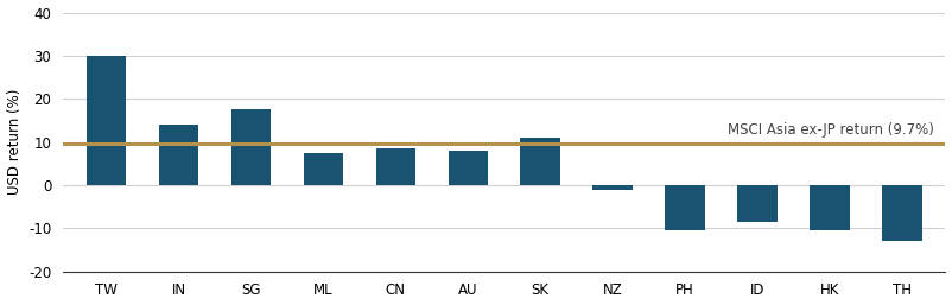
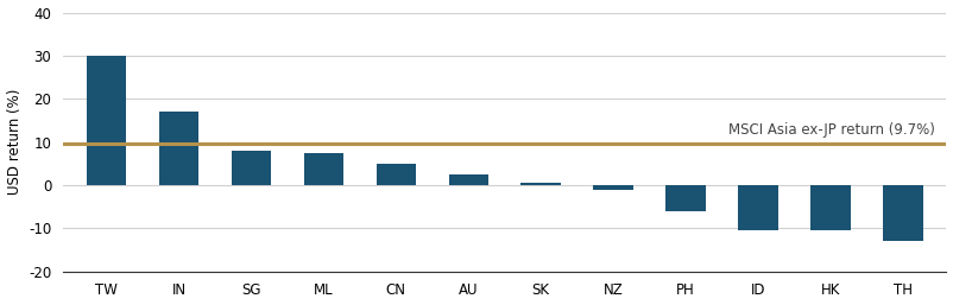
IN: 14.0 -> 17.0
SG: 17.5 -> 8.0
CN: 8.5 -> 5.0
AU: 8.0 -> 2.5
SK: 11.0 -> 0.5
PH: -10.5 -> -6.0
ID: -8.5 -> -10.5
